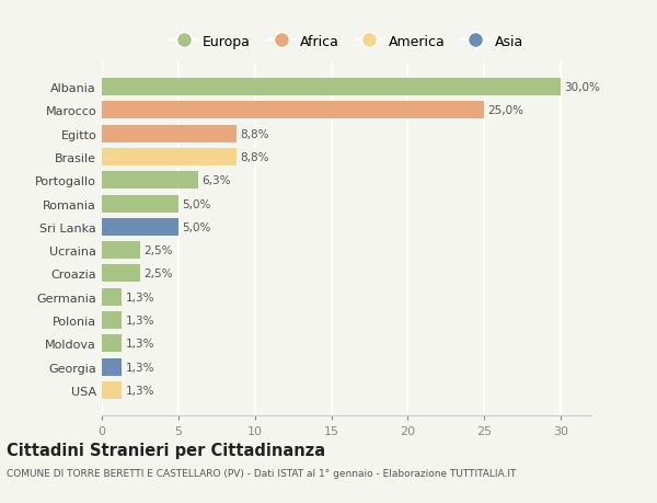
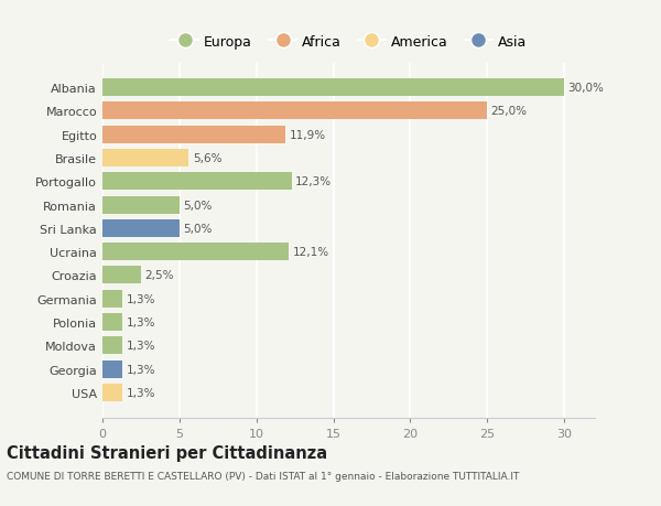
Egitto: 8,8% -> 11,9%
Brasile: 8,8% -> 5,6%
Portogallo: 6,3% -> 12,3%
Ucraina: 2,5% -> 12,1%
